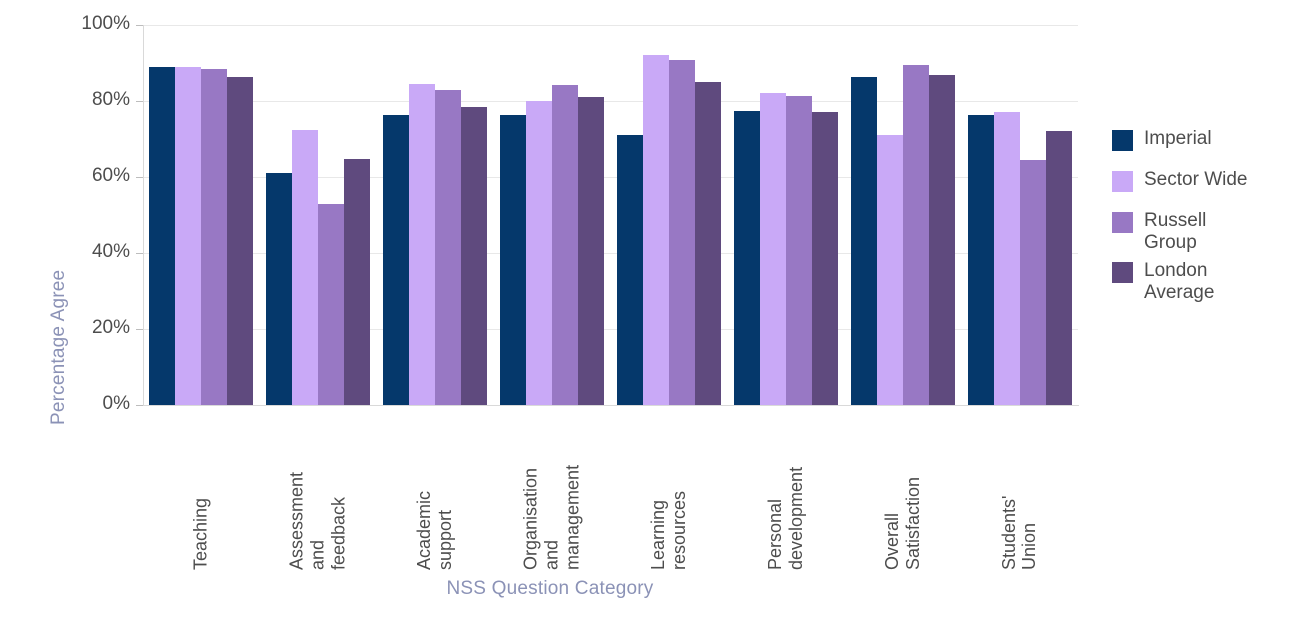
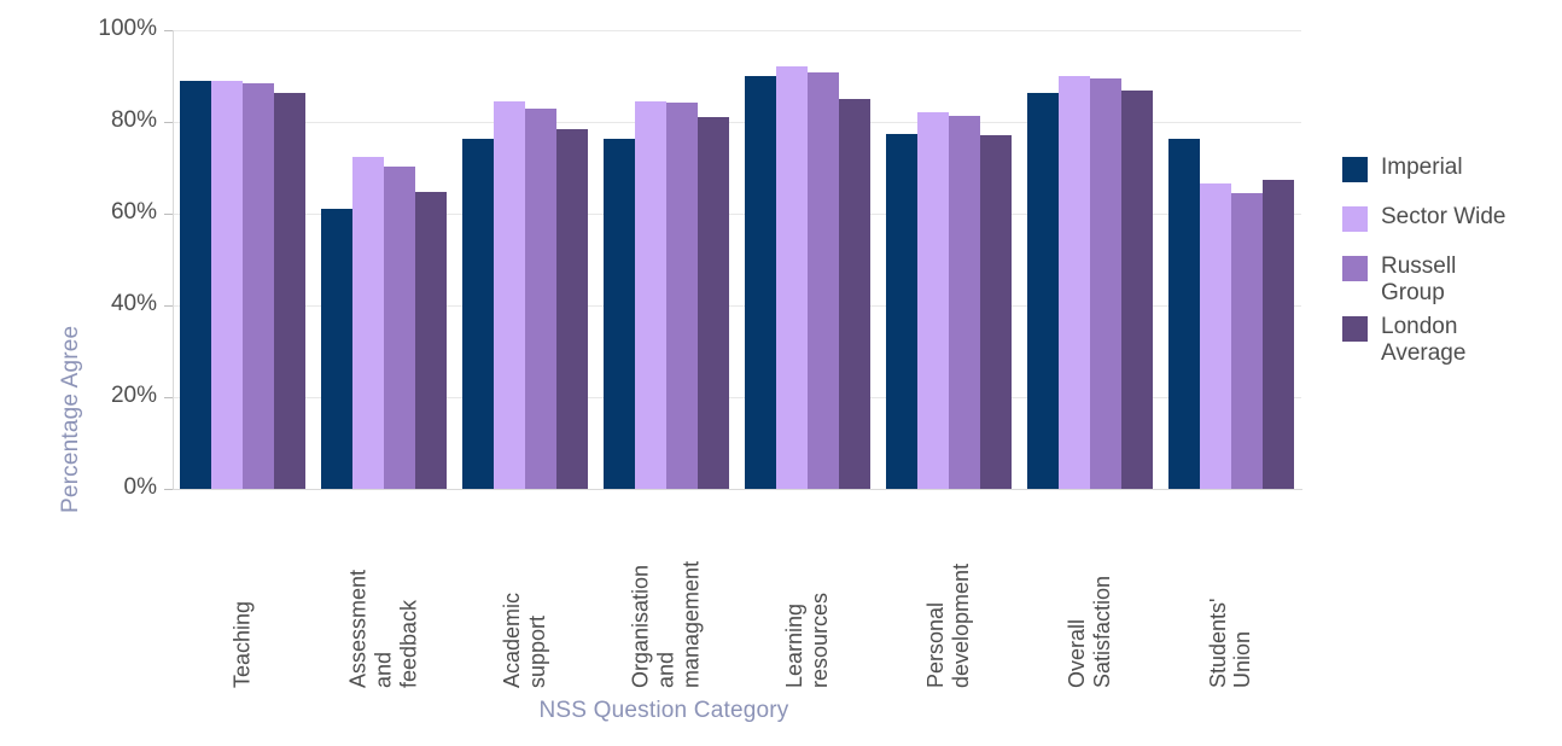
Russell Group/Assessment and feedback: 53% -> 70%
Sector Wide/Organisation and management: 80% -> 85%
Imperial/Learning resources: 71% -> 90%
Sector Wide/Overall Satisfaction: 71% -> 90%
Sector Wide/Students' Union: 77% -> 66%
London Average/Students' Union: 72% -> 68%
